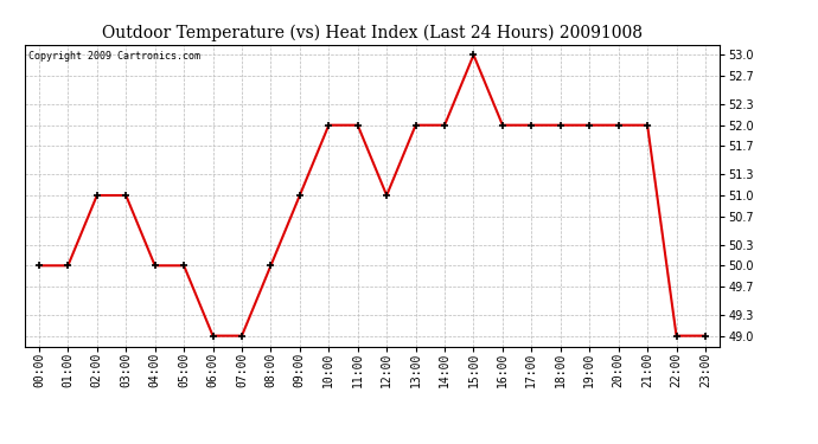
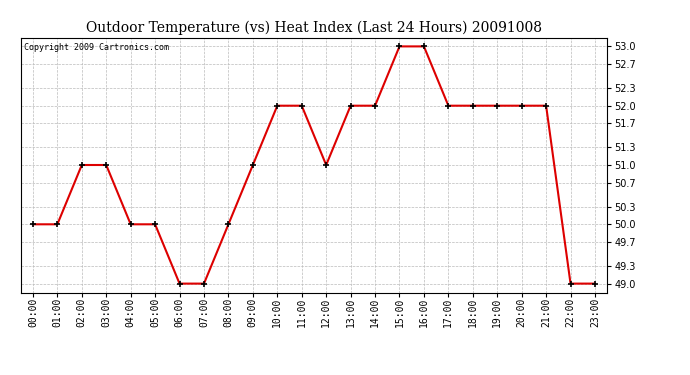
16:00: 52 -> 53
